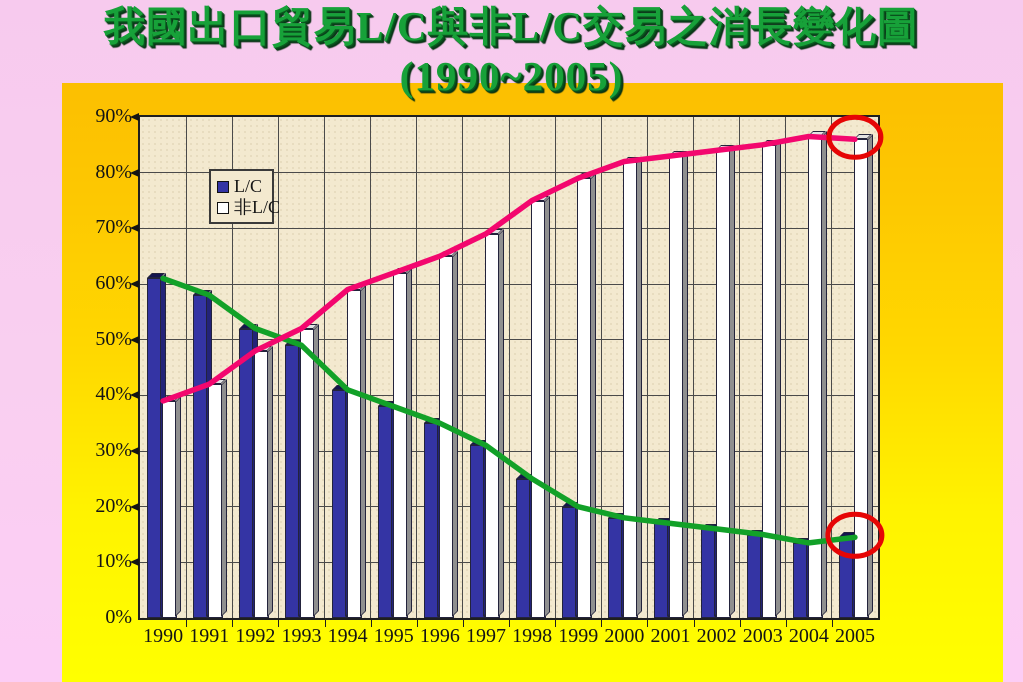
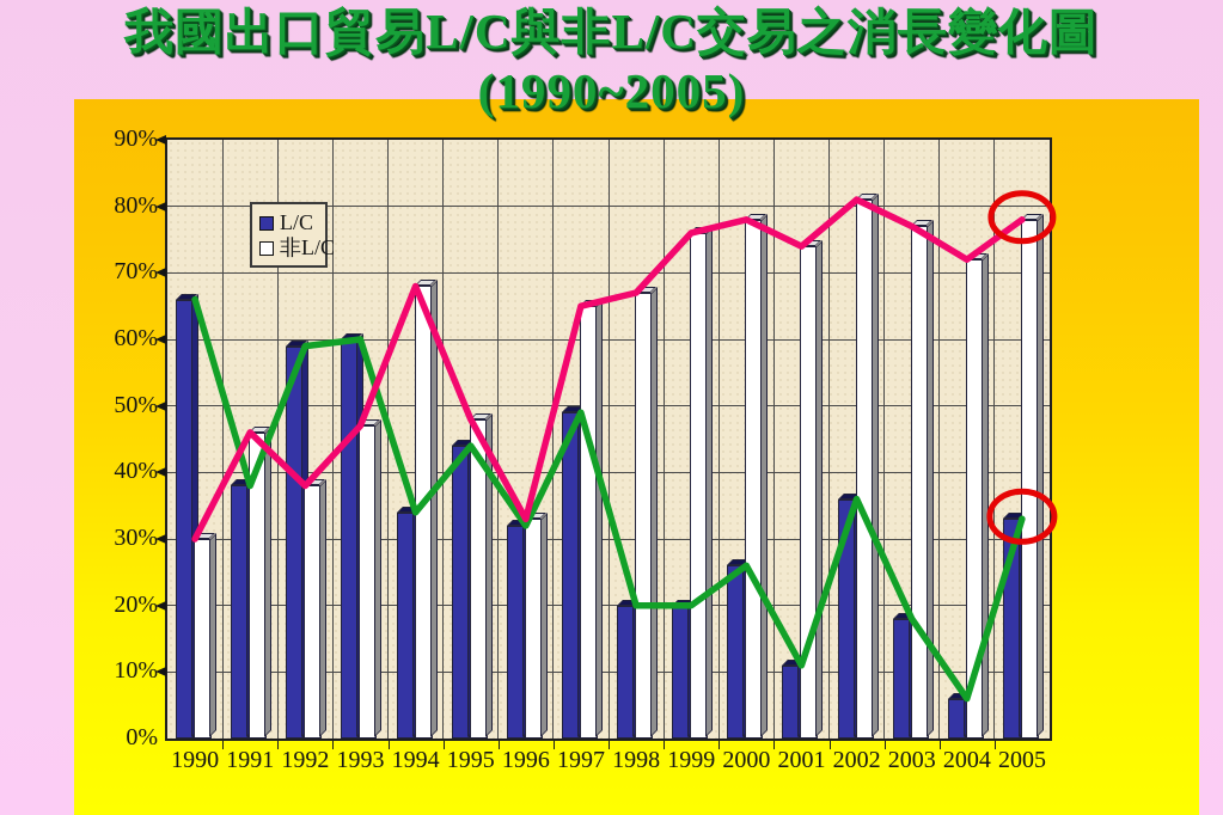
L/C/1990: 61% -> 66%
非L/C/1990: 39% -> 30%
L/C/1991: 58% -> 38%
非L/C/1991: 42% -> 46%
L/C/1992: 52% -> 59%
非L/C/1992: 48% -> 38%
L/C/1993: 49% -> 60%
非L/C/1993: 52% -> 47%
L/C/1994: 41% -> 34%
非L/C/1994: 59% -> 68%
L/C/1995: 38% -> 44%
非L/C/1995: 62% -> 48%
L/C/1996: 35% -> 32%
非L/C/1996: 65% -> 33%
L/C/1997: 31% -> 49%
非L/C/1997: 69% -> 65%
L/C/1998: 25% -> 20%
非L/C/1998: 75% -> 67%
非L/C/1999: 79% -> 76%
L/C/2000: 18% -> 26%
非L/C/2000: 82% -> 78%
L/C/2001: 17% -> 11%
非L/C/2001: 83% -> 74%
L/C/2002: 16% -> 36%
非L/C/2002: 84% -> 81%
L/C/2003: 15% -> 18%
非L/C/2003: 85% -> 77%
L/C/2004: 14% -> 6%
非L/C/2004: 86% -> 72%
L/C/2005: 14% -> 33%
非L/C/2005: 86% -> 78%
